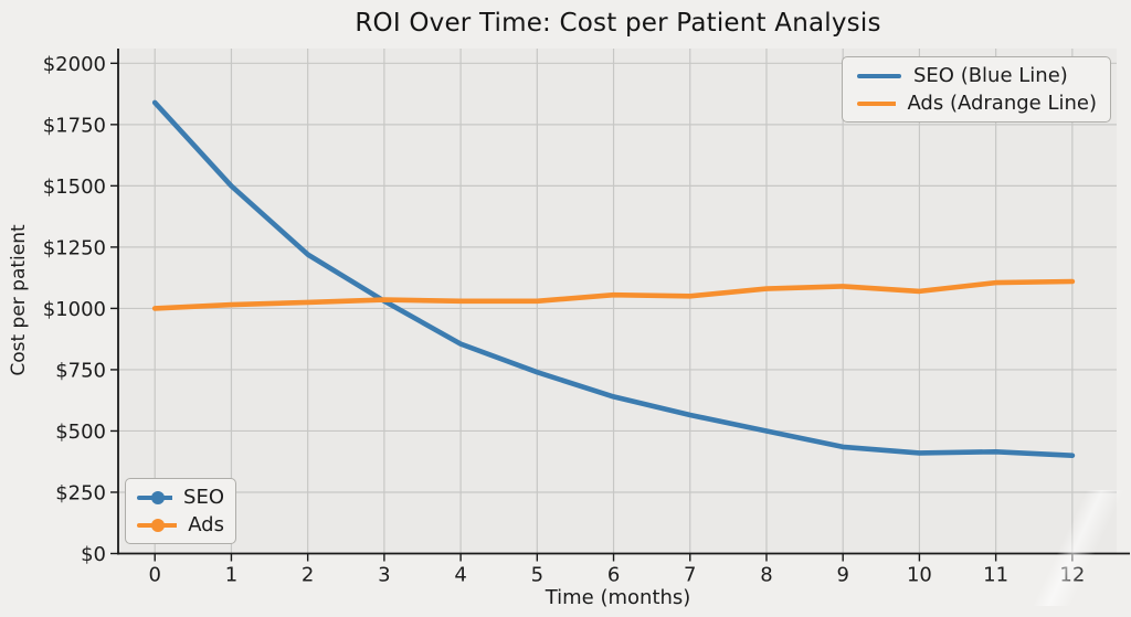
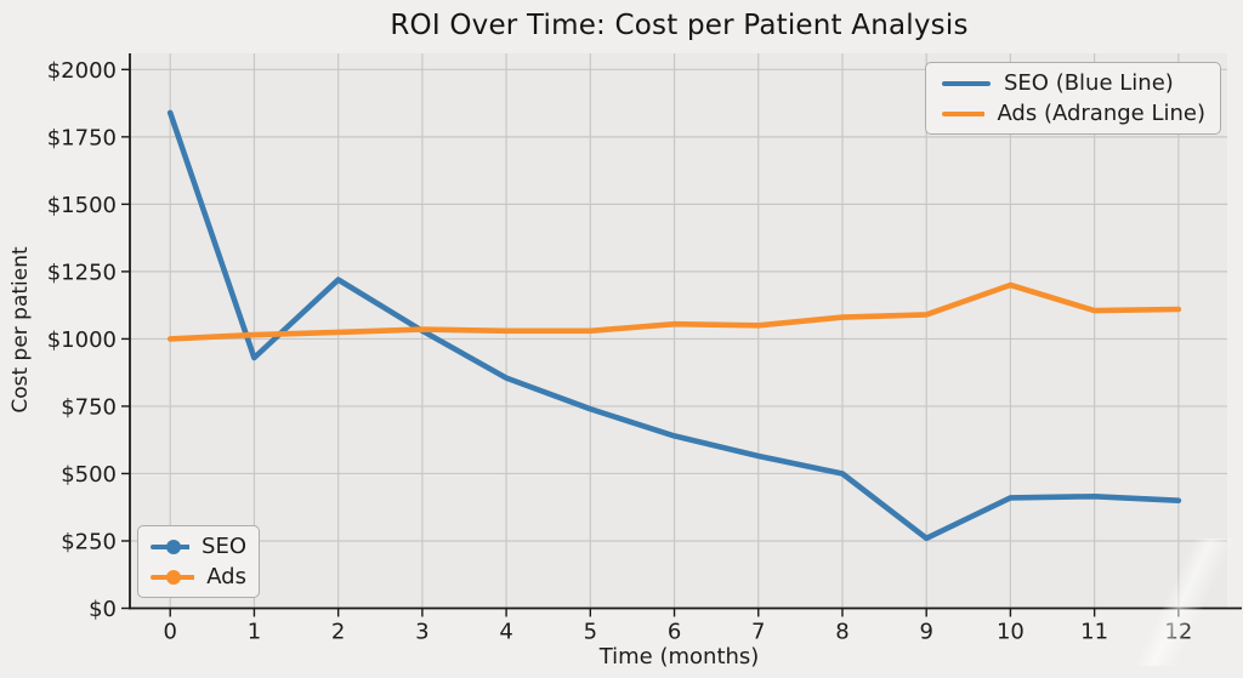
SEO/1: $1500 -> $930
SEO/9: $440 -> $260
Ads/10: $1070 -> $1200
